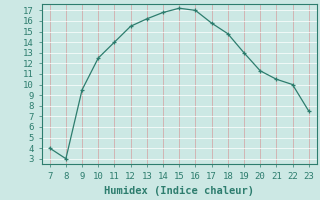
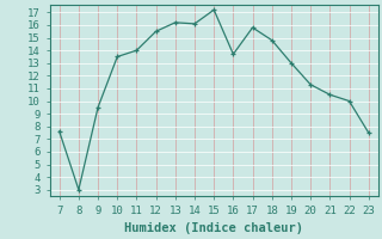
7: 4.0 -> 7.6
10: 12.5 -> 13.5
14: 16.8 -> 16.1
16: 17.0 -> 13.7
